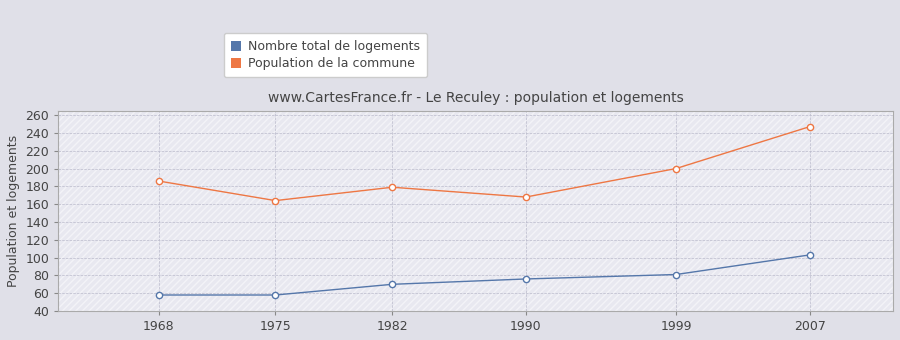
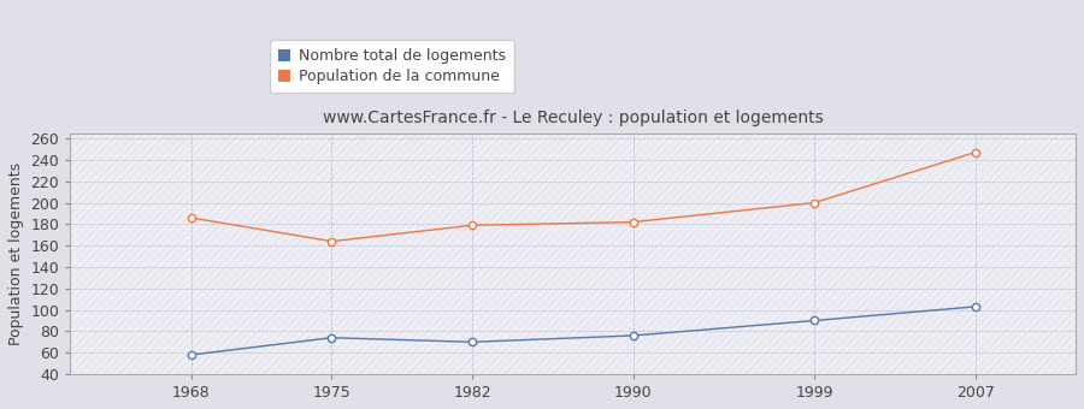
Nombre total de logements/1975: 58 -> 74
Population de la commune/1990: 168 -> 182
Nombre total de logements/1999: 81 -> 90
